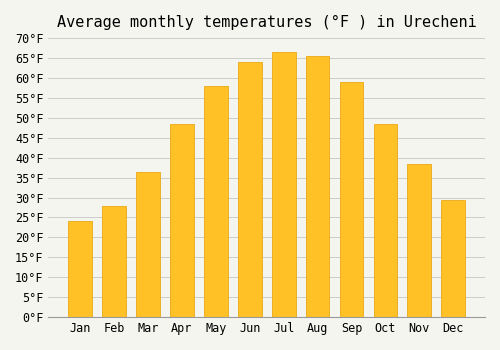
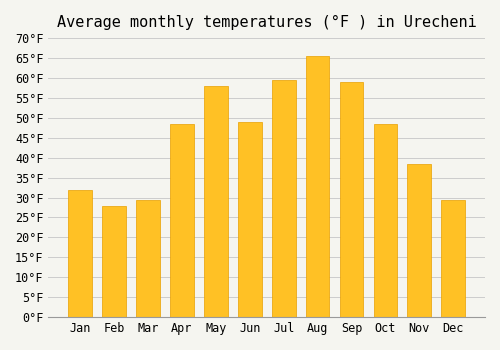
Jan: 24.0°F -> 32.0°F
Mar: 36.5°F -> 29.5°F
Jun: 64.0°F -> 49.0°F
Jul: 66.5°F -> 59.5°F
